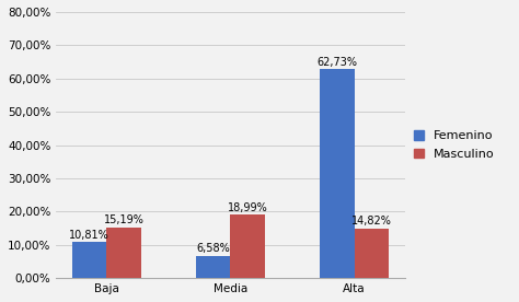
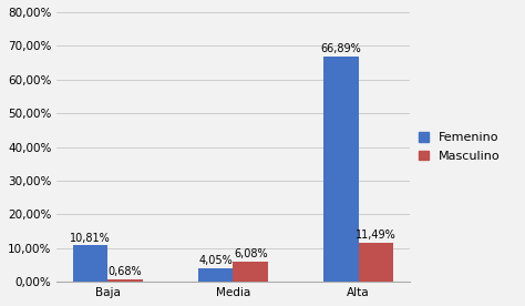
Masculino/Baja: 15,19% -> 0,68%
Femenino/Media: 6,58% -> 4,05%
Masculino/Media: 18,99% -> 6,08%
Femenino/Alta: 62,73% -> 66,89%
Masculino/Alta: 14,82% -> 11,49%
